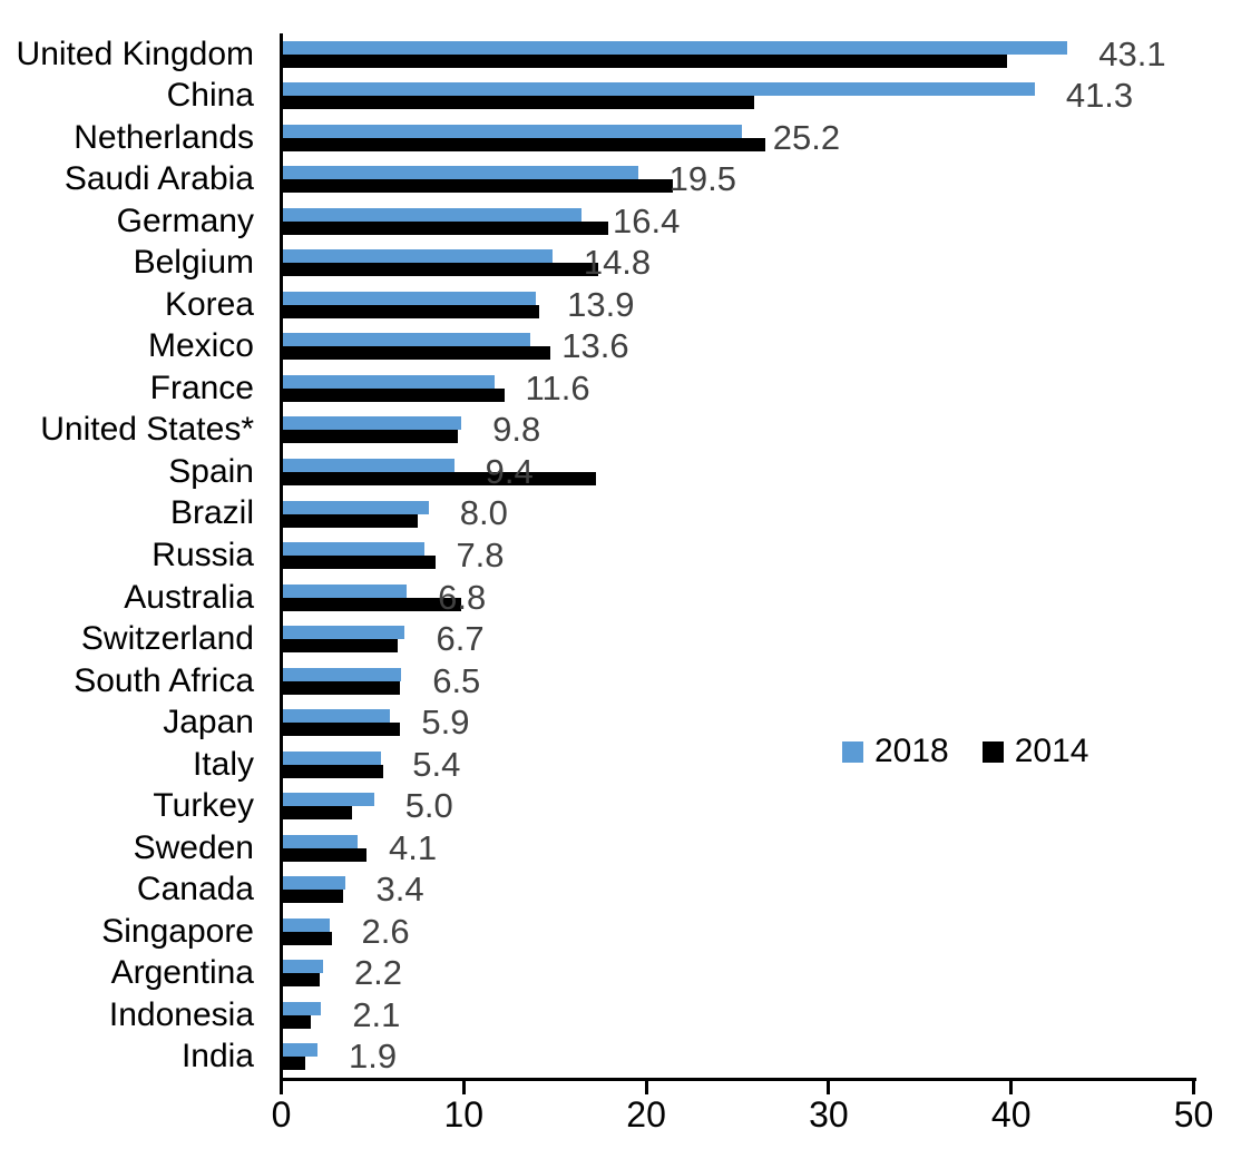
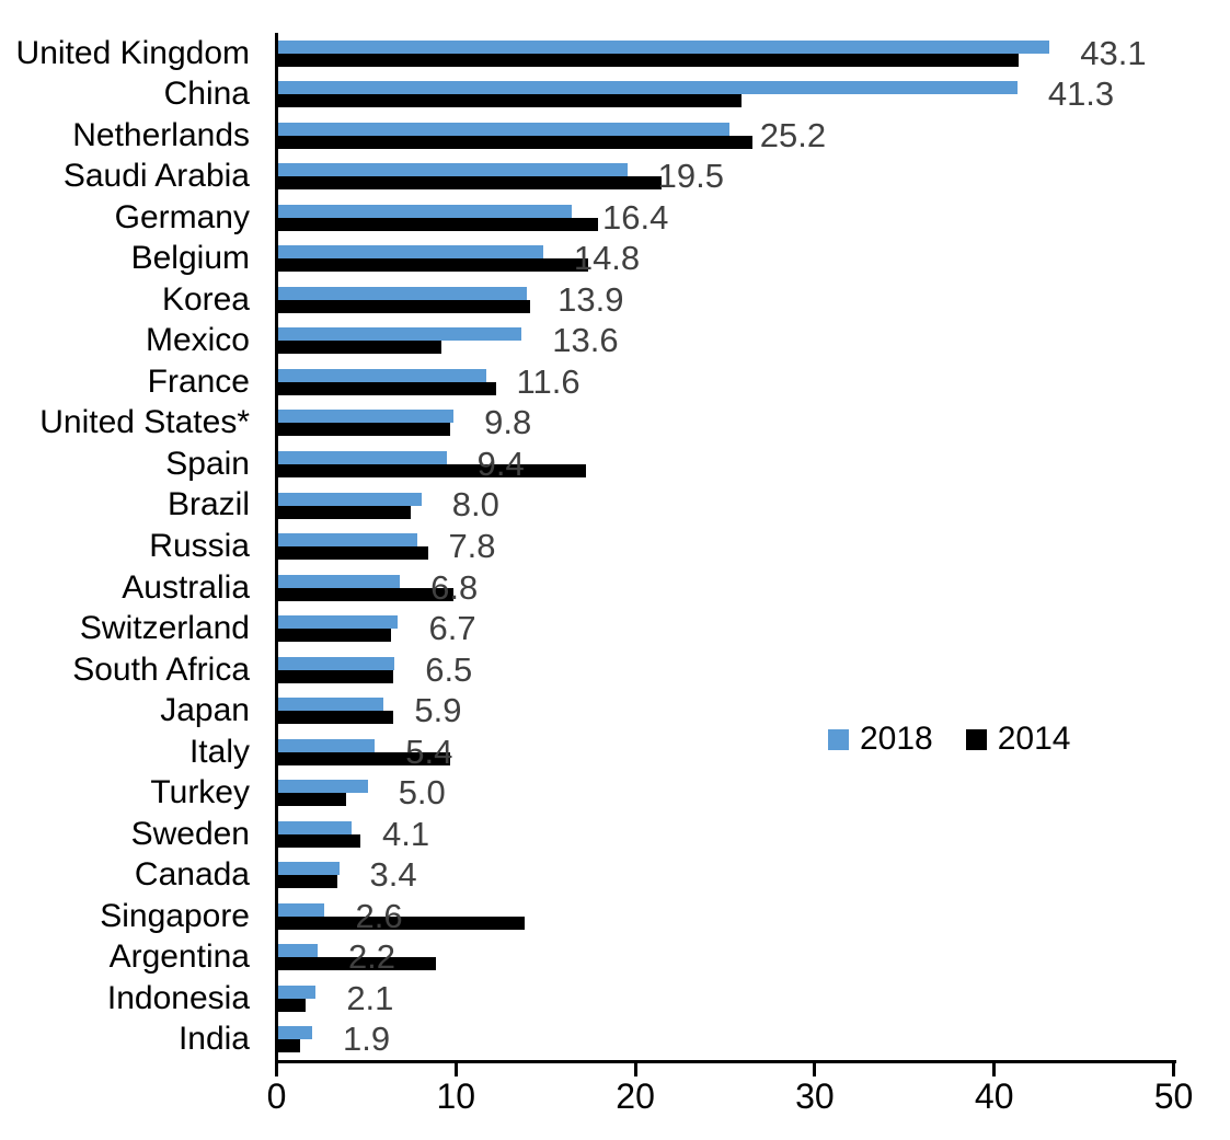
2014/United Kingdom: 39.8 -> 41.4
2014/Mexico: 14.7 -> 9.1
2014/Italy: 5.5 -> 9.6
2014/Singapore: 2.7 -> 13.8
2014/Argentina: 2.0 -> 8.8
